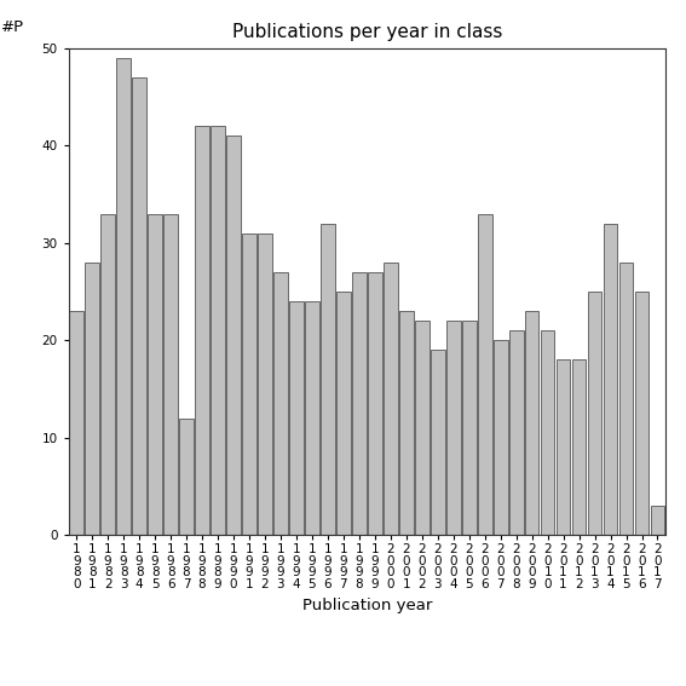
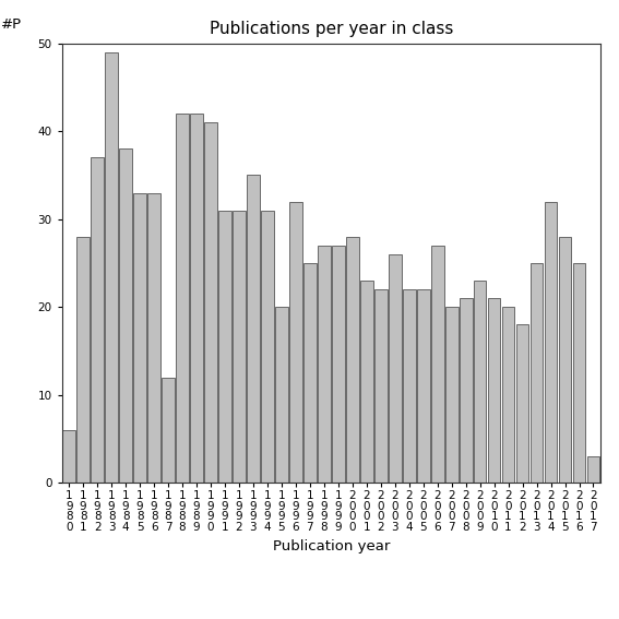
1 9 8 0: 23 -> 6
1 9 8 2: 33 -> 37
1 9 8 4: 47 -> 38
1 9 9 3: 27 -> 35
1 9 9 4: 24 -> 31
1 9 9 5: 24 -> 20
2 0 0 3: 19 -> 26
2 0 0 6: 33 -> 27
2 0 1 1: 18 -> 20
